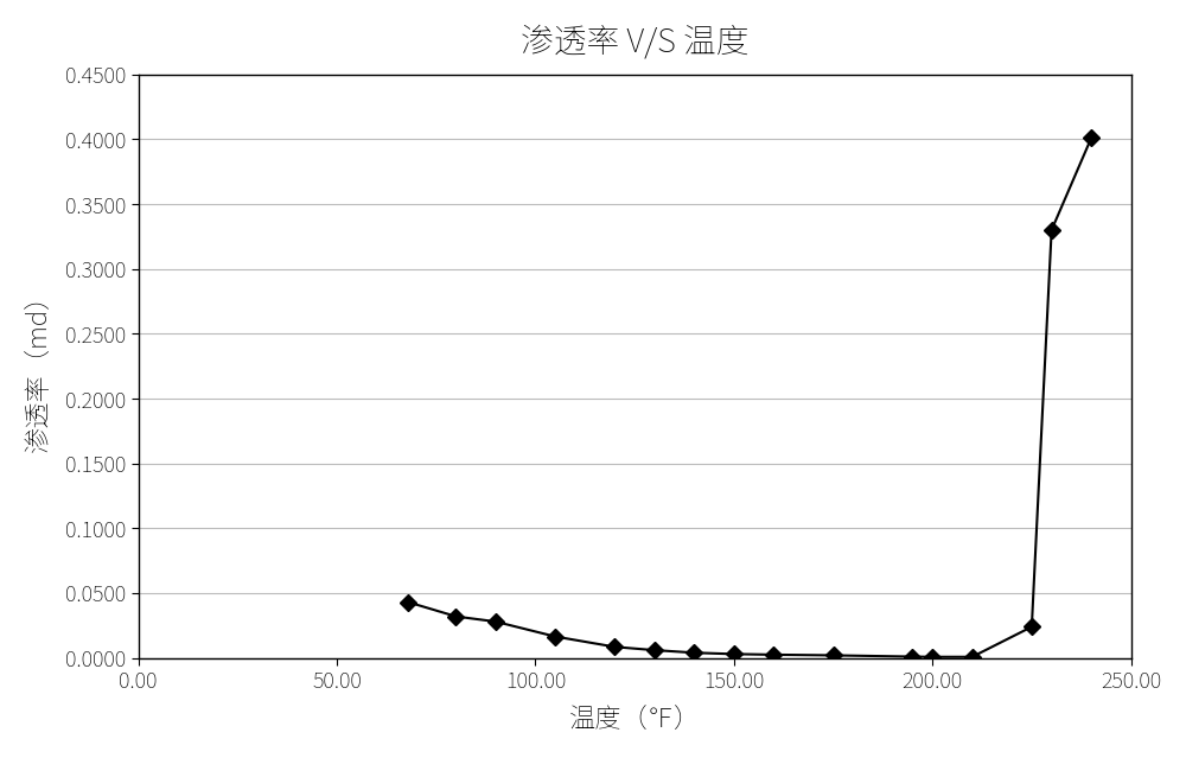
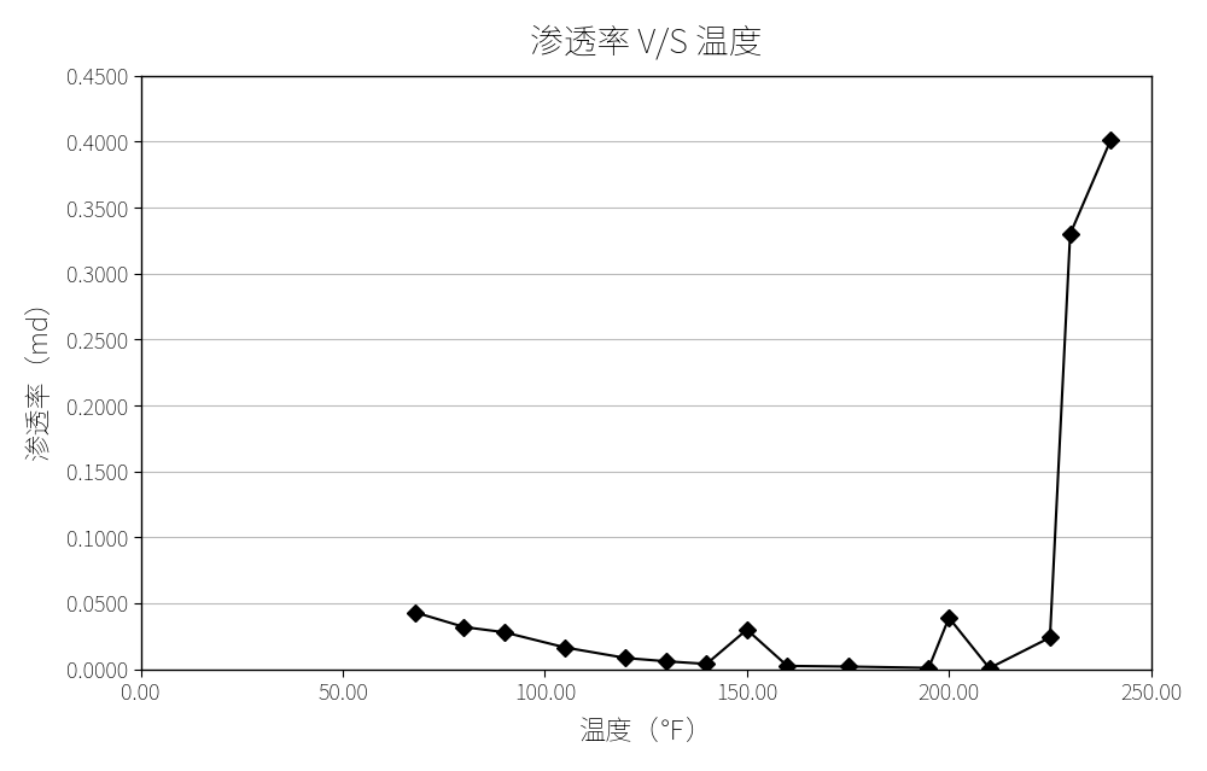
150.00: 0.003 -> 0.030
200.00: 0.001 -> 0.039
